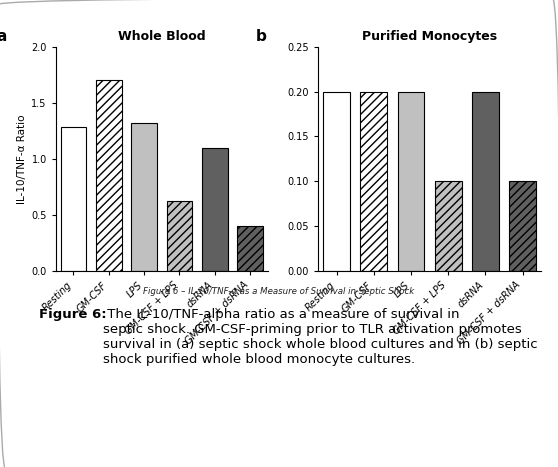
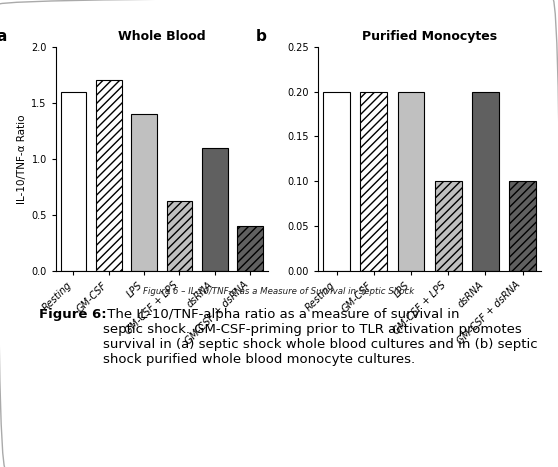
Whole Blood/Resting: 1.28 -> 1.60
Whole Blood/LPS: 1.32 -> 1.40
